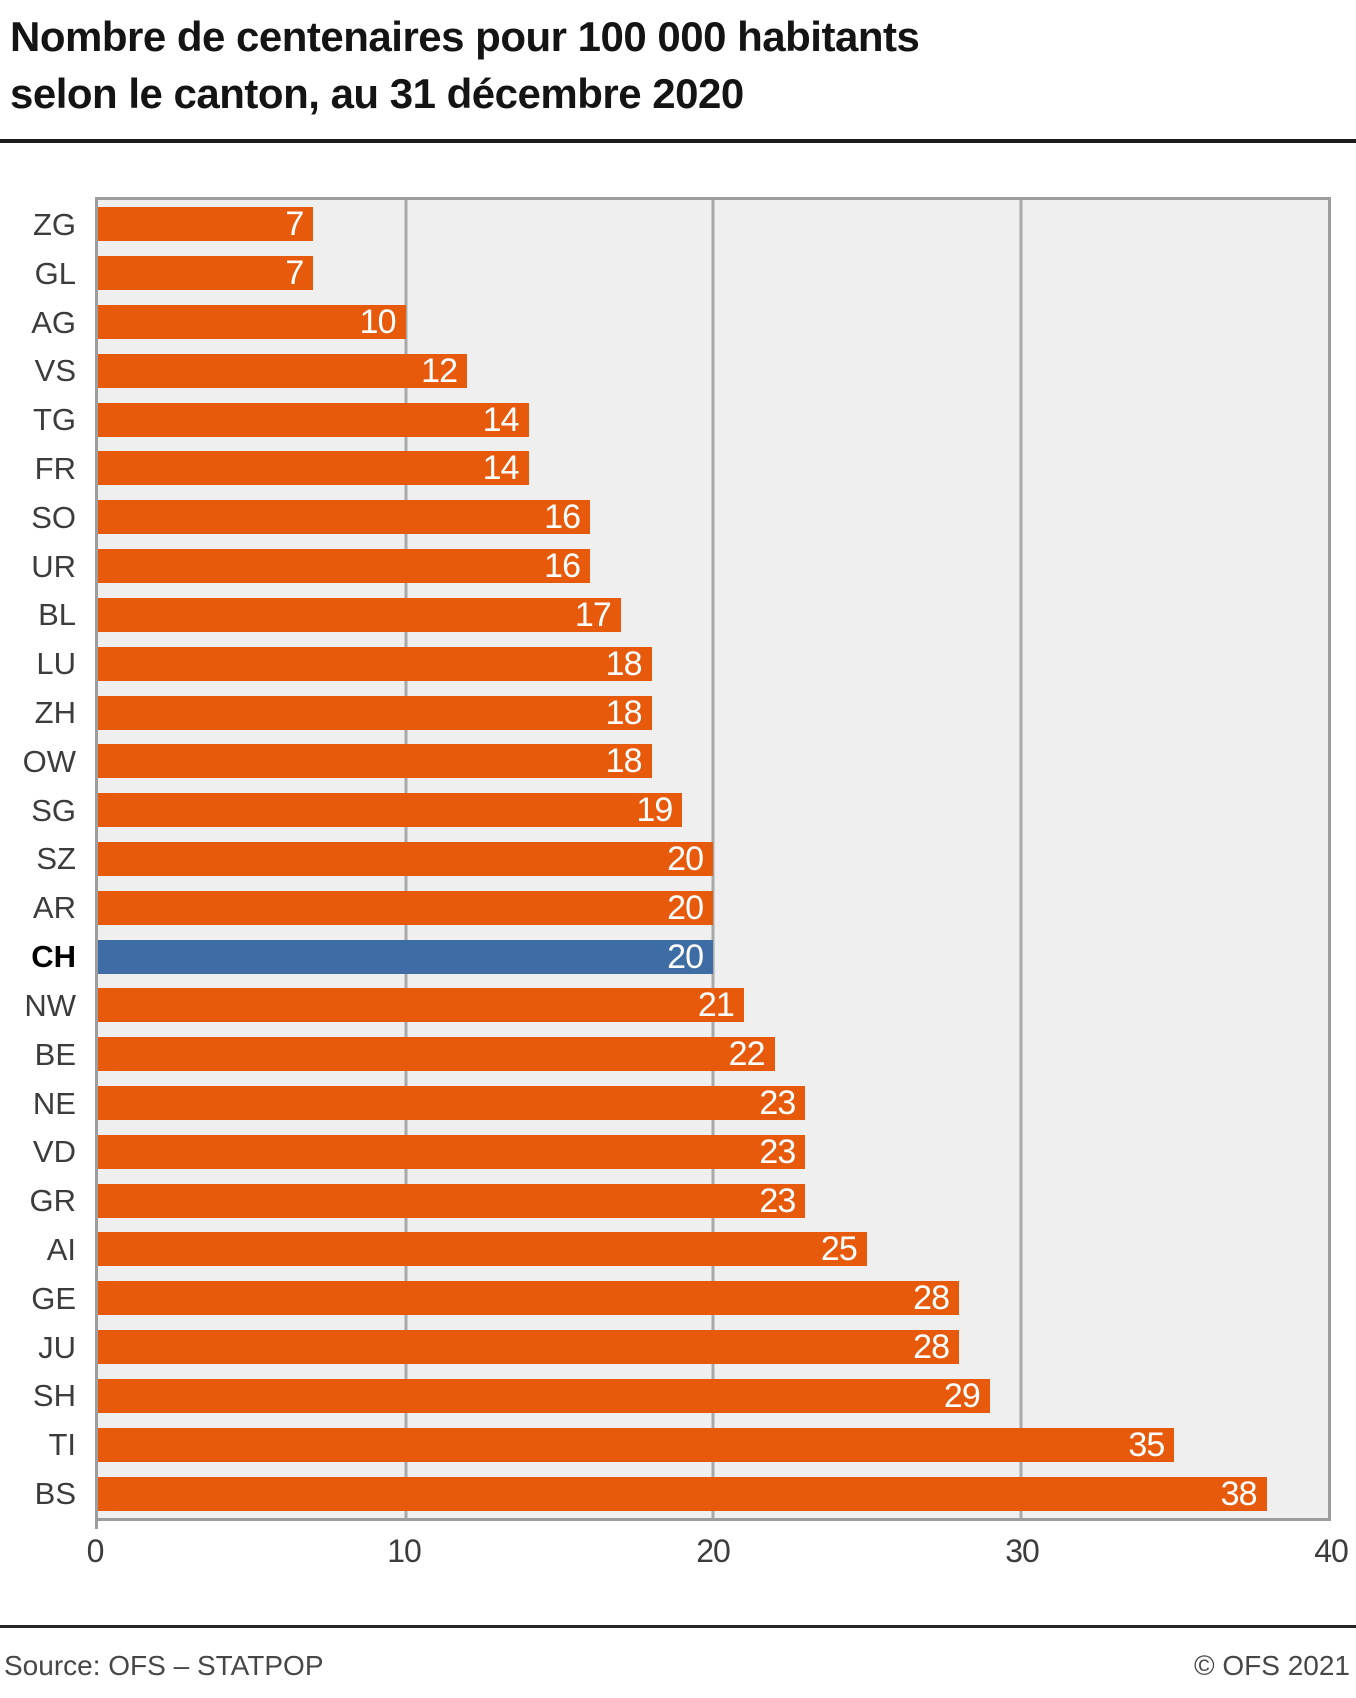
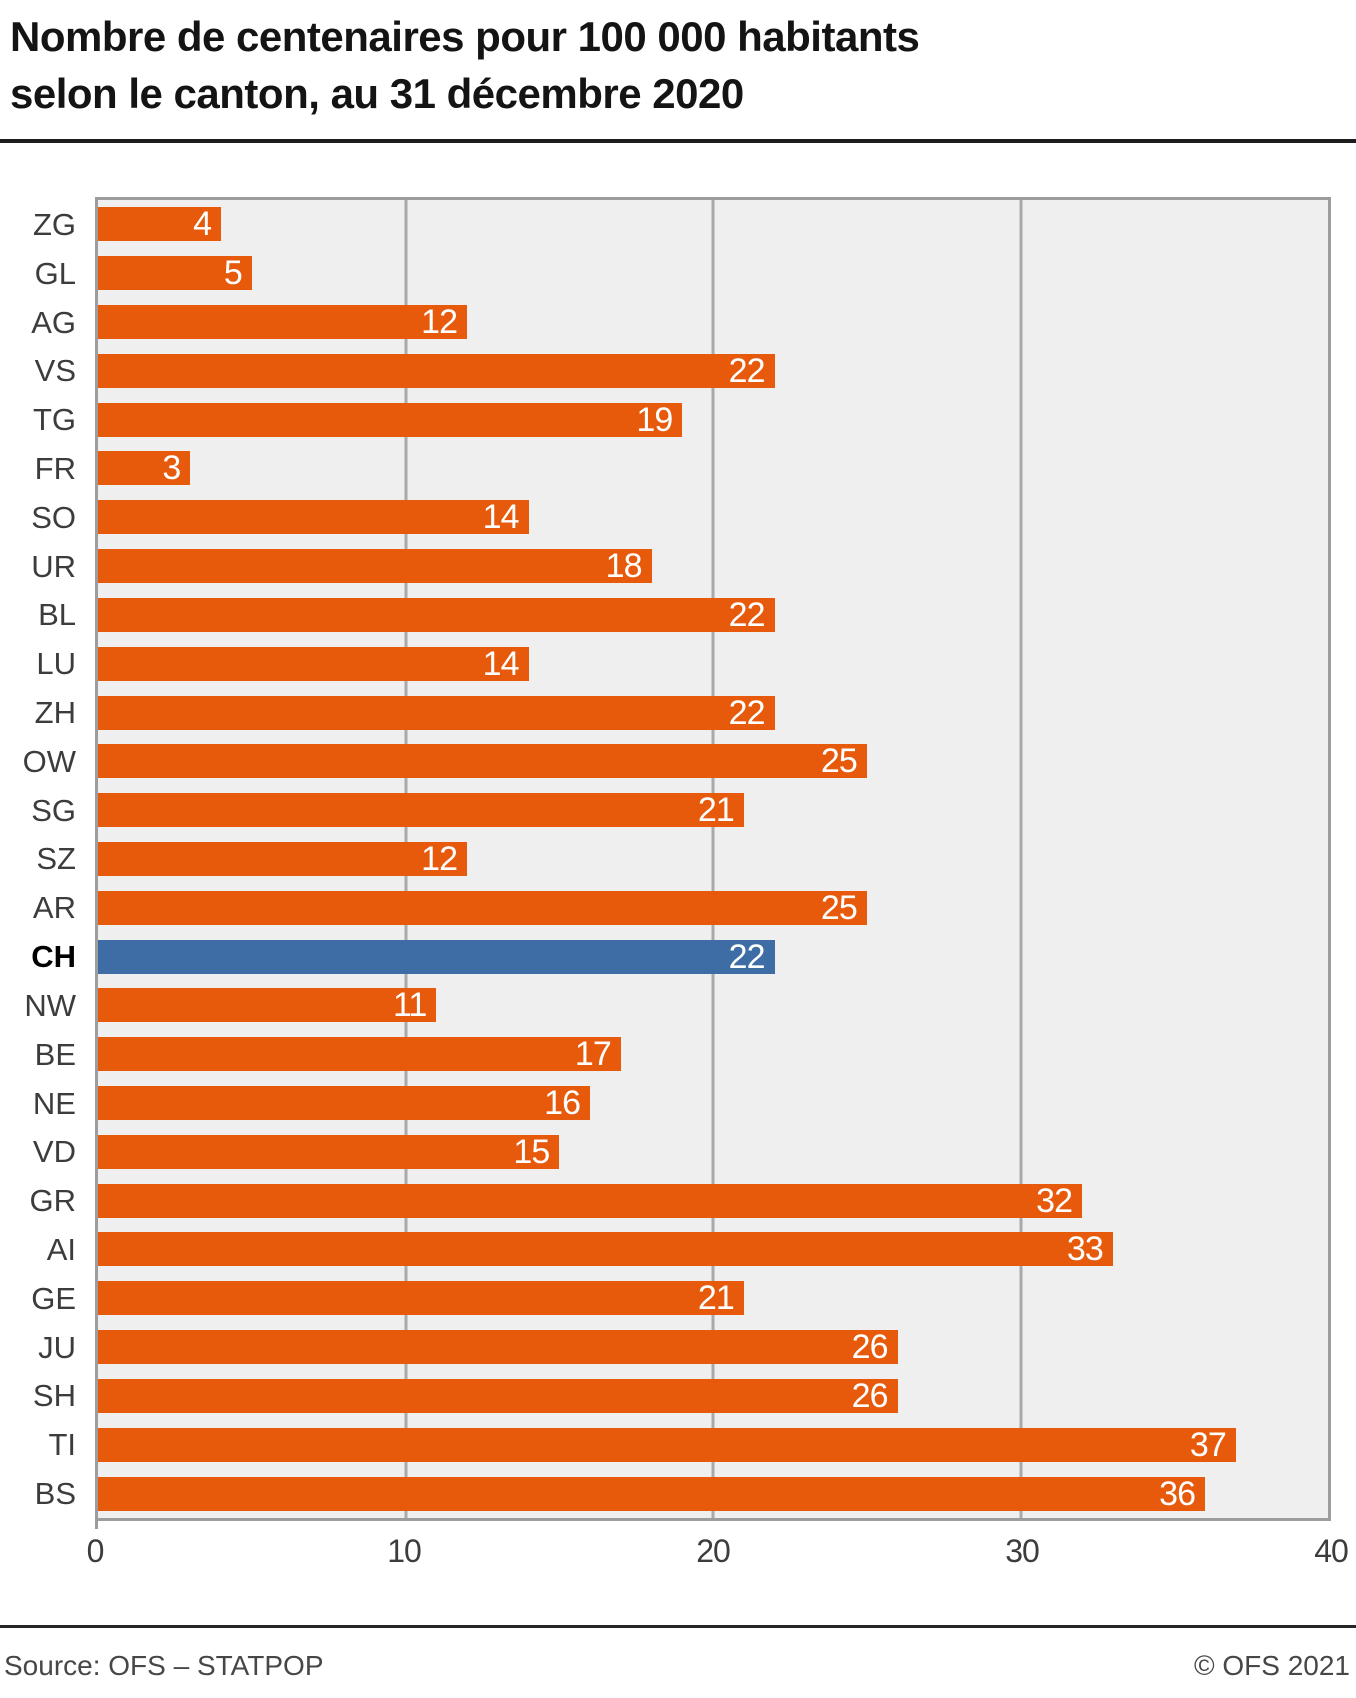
ZG: 7 -> 4
GL: 7 -> 5
AG: 10 -> 12
VS: 12 -> 22
TG: 14 -> 19
FR: 14 -> 3
SO: 16 -> 14
UR: 16 -> 18
BL: 17 -> 22
LU: 18 -> 14
ZH: 18 -> 22
OW: 18 -> 25
SG: 19 -> 21
SZ: 20 -> 12
AR: 20 -> 25
CH: 20 -> 22
NW: 21 -> 11
BE: 22 -> 17
NE: 23 -> 16
VD: 23 -> 15
GR: 23 -> 32
AI: 25 -> 33
GE: 28 -> 21
JU: 28 -> 26
SH: 29 -> 26
TI: 35 -> 37
BS: 38 -> 36
